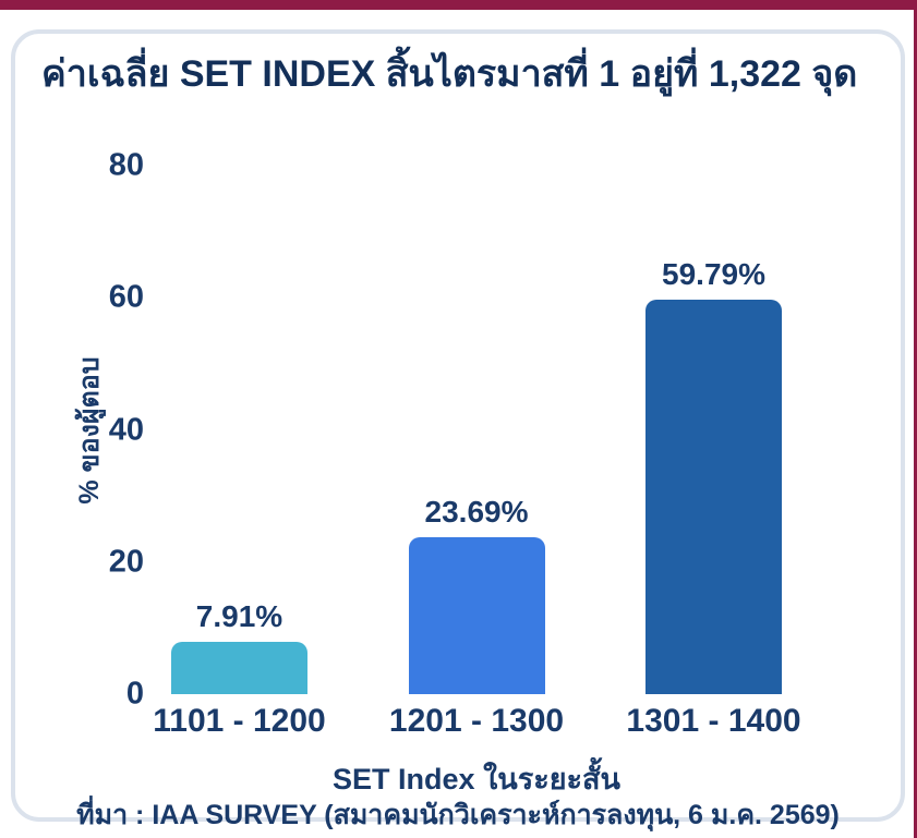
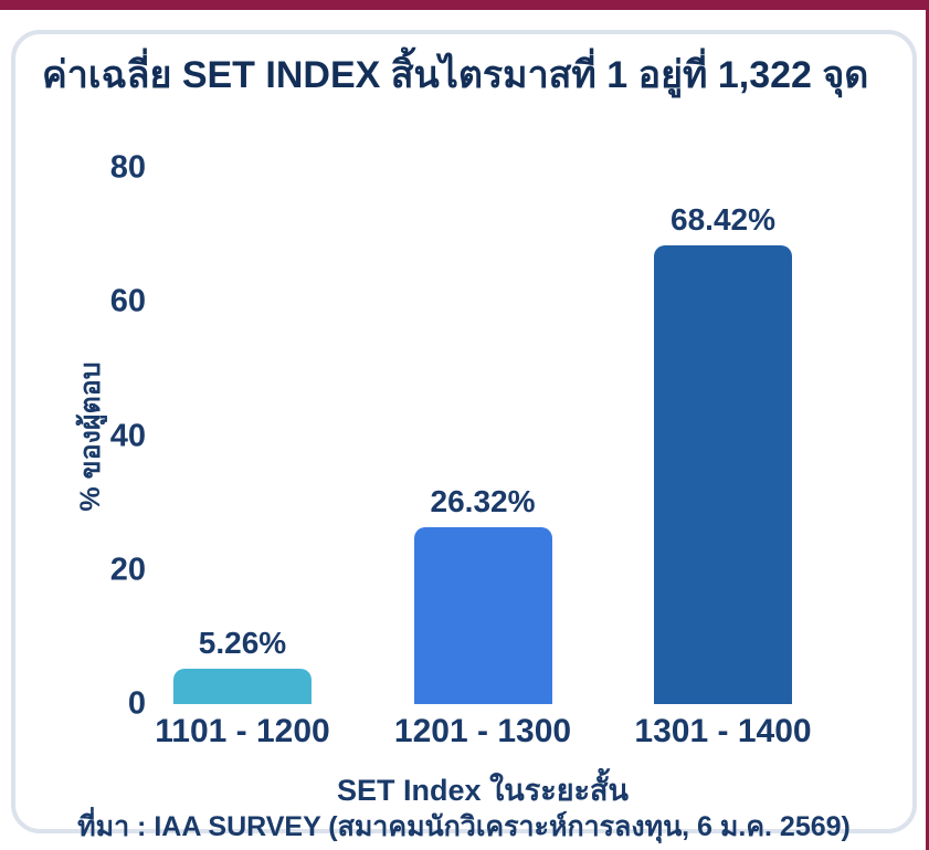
1101 - 1200: 7.91% -> 5.26%
1201 - 1300: 23.69% -> 26.32%
1301 - 1400: 59.79% -> 68.42%
